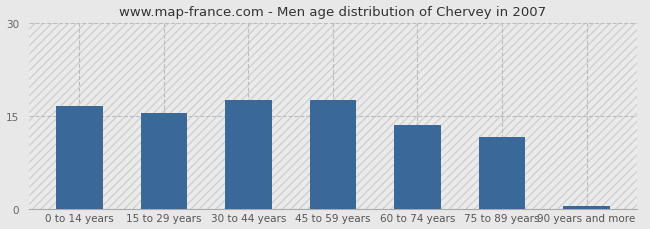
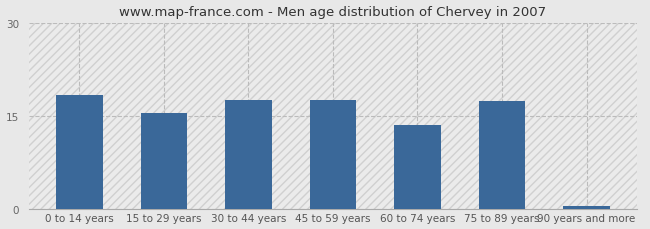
0 to 14 years: 16.5 -> 18.4
75 to 89 years: 11.5 -> 17.4
